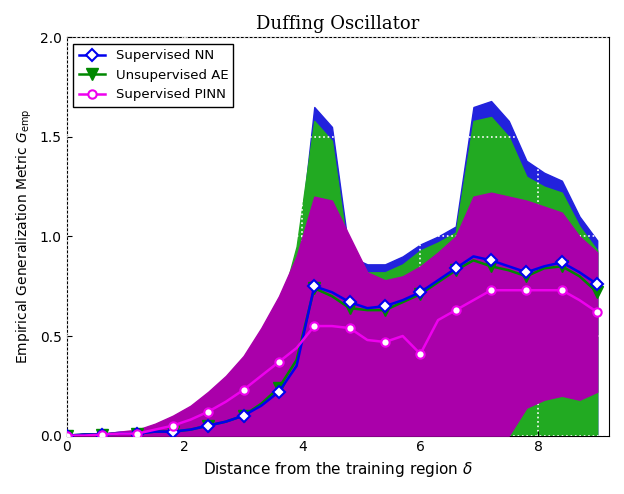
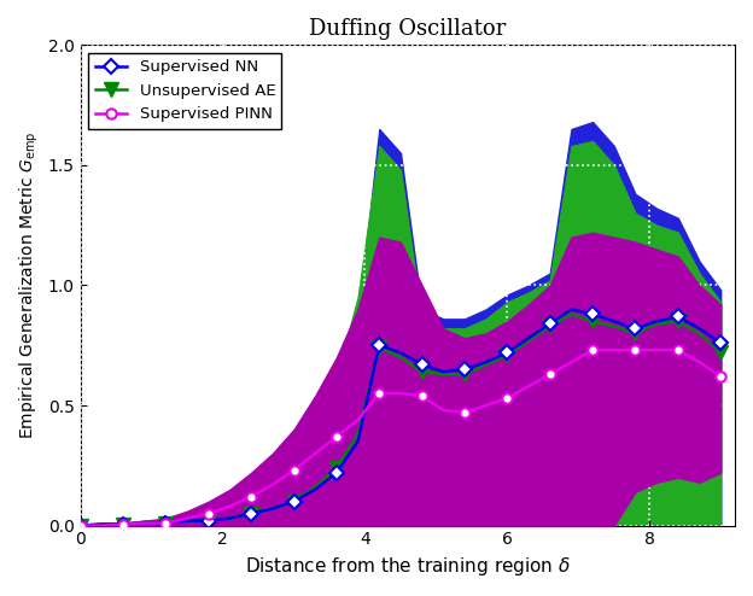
Supervised PINN/6: 0.41 -> 0.53
